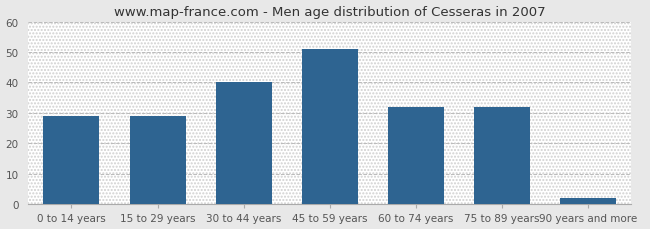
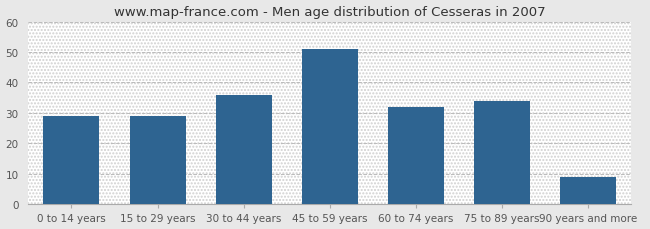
30 to 44 years: 40 -> 36
75 to 89 years: 32 -> 34
90 years and more: 2 -> 9
